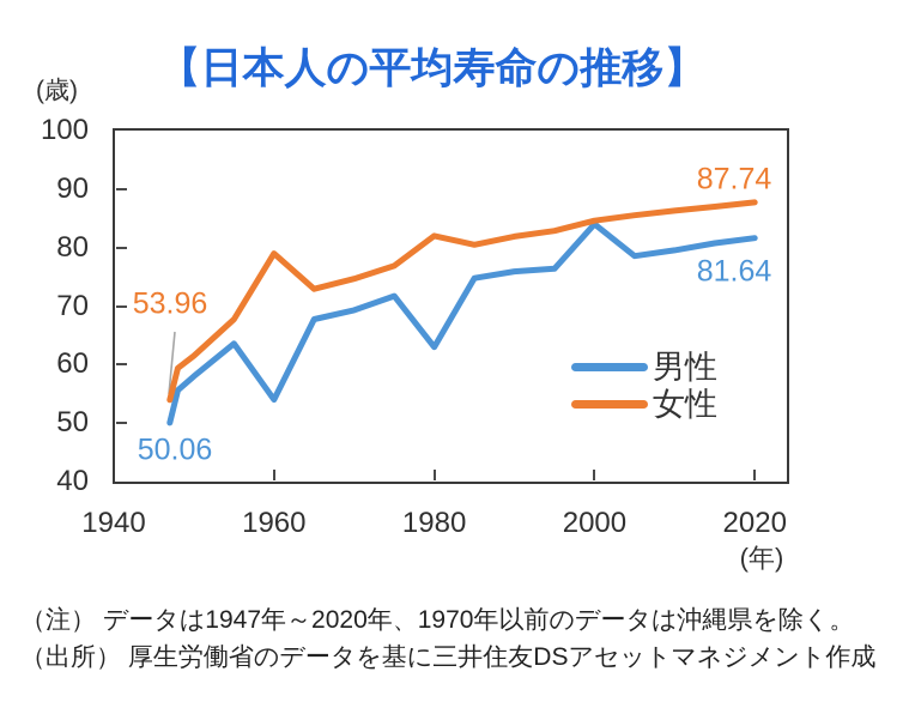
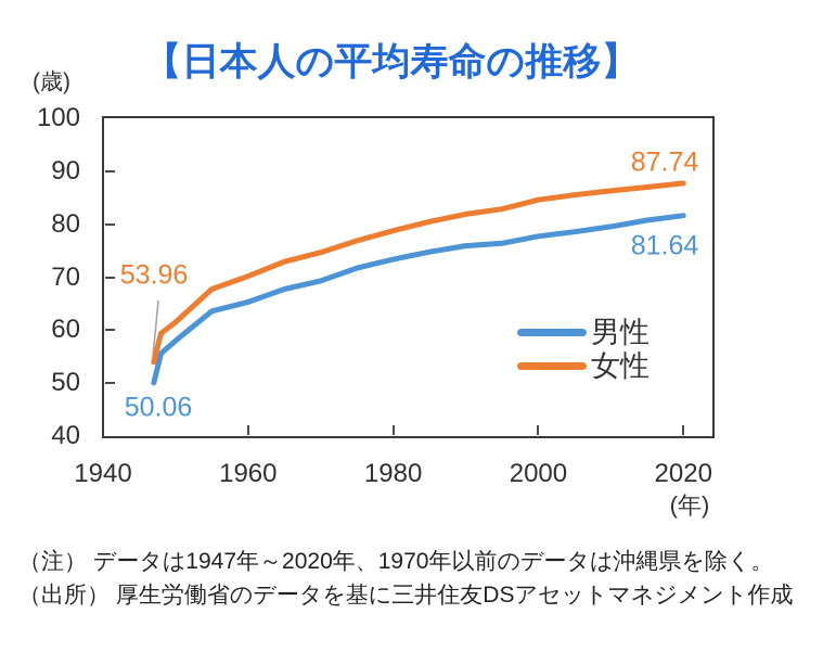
男性/1960: 54 -> 65
女性/1960: 79 -> 70
男性/1980: 63 -> 73
女性/1980: 82 -> 79
男性/2000: 84 -> 78
